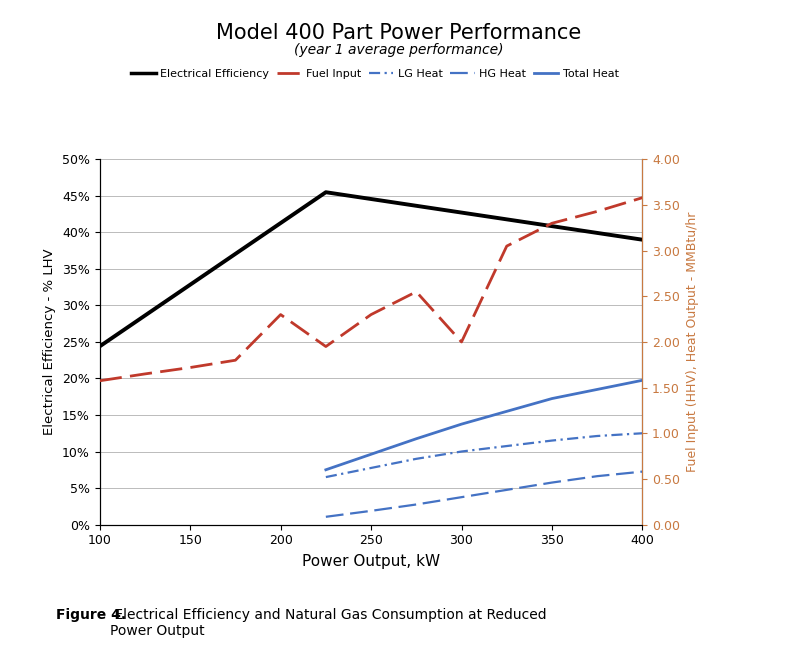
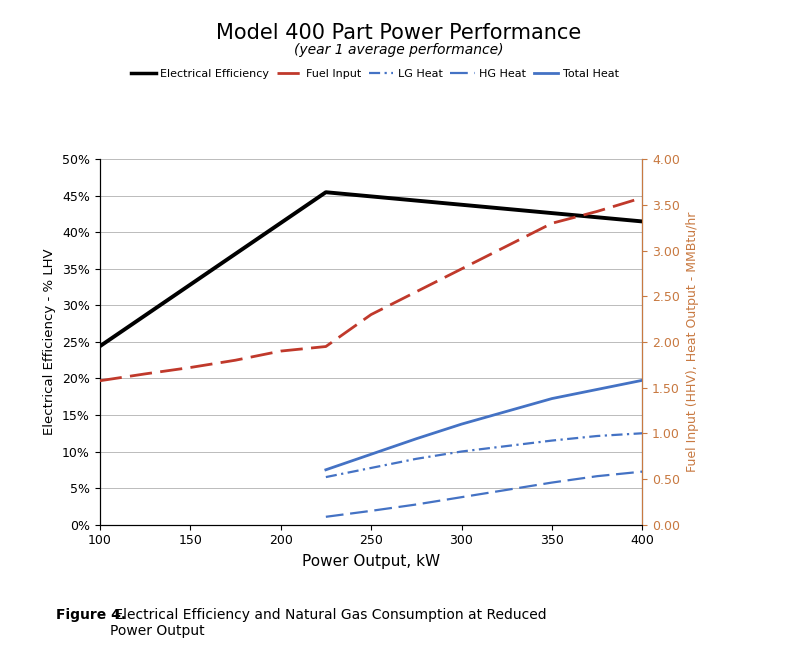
Fuel Input/200: 2.30 -> 1.90
Fuel Input/300: 2.00 -> 2.80
Electrical Efficiency/400: 39.0% -> 41.5%
